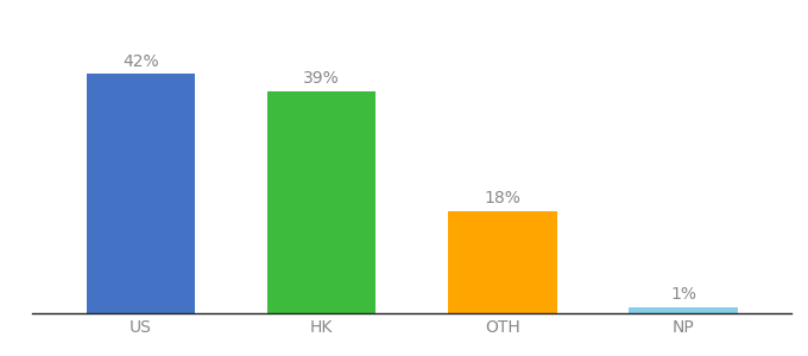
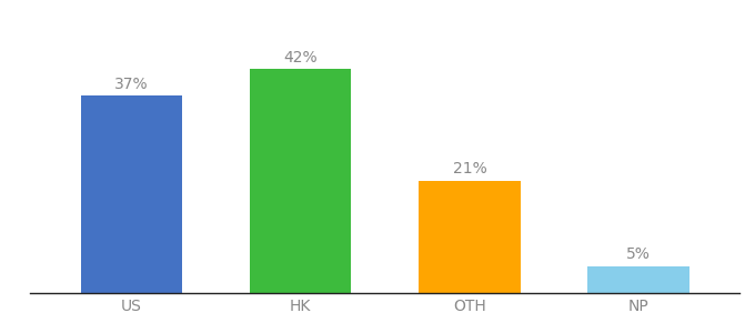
US: 42% -> 37%
HK: 39% -> 42%
OTH: 18% -> 21%
NP: 1% -> 5%
